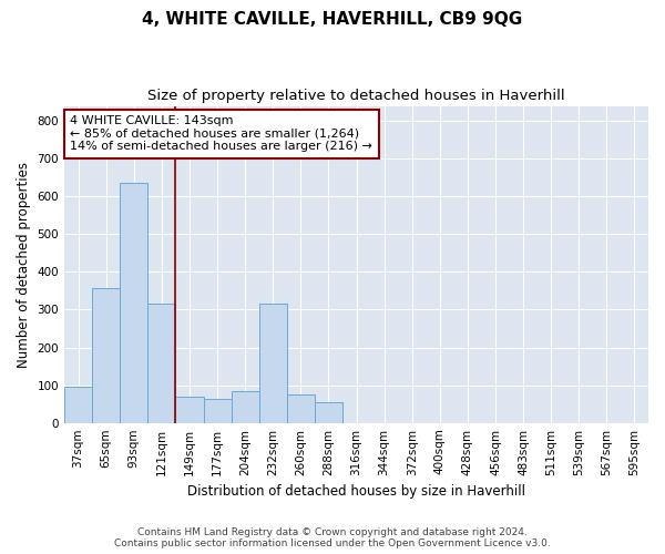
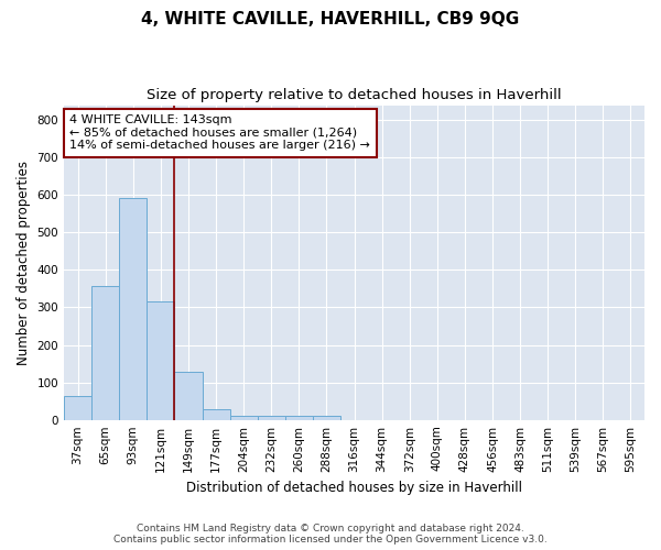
37sqm: 95 -> 65
93sqm: 635 -> 592
149sqm: 70 -> 128
177sqm: 65 -> 28
204sqm: 85 -> 10
232sqm: 315 -> 10
260sqm: 75 -> 10
288sqm: 55 -> 10
